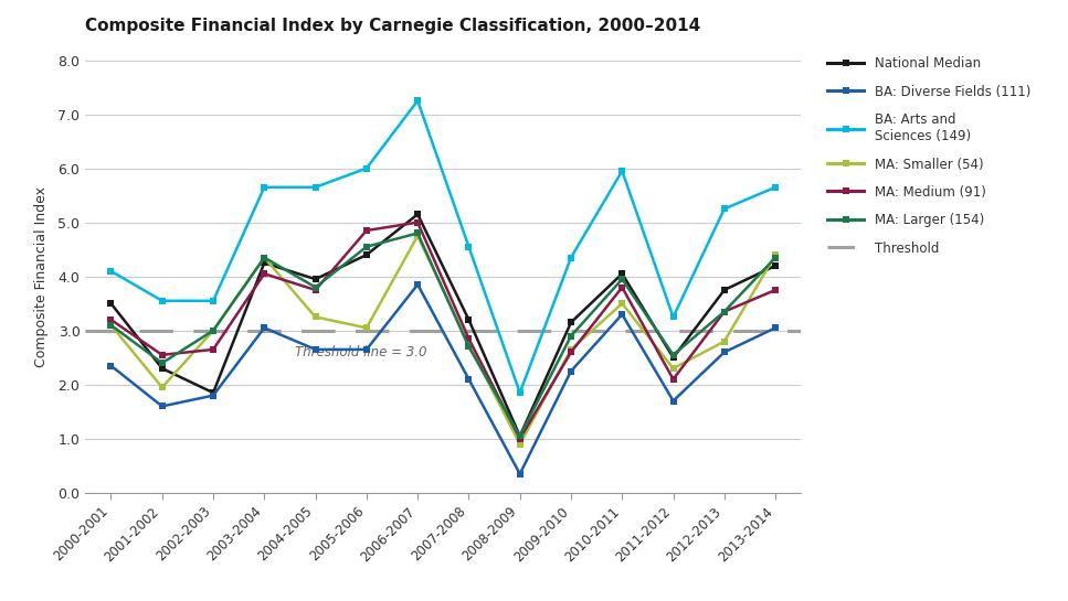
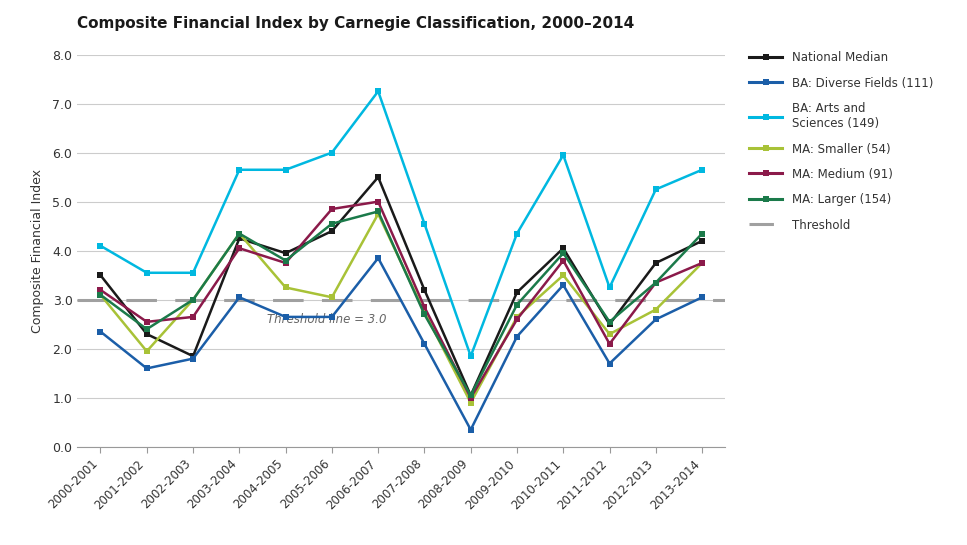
National Median/2006-2007: 5.15 -> 5.50
MA: Smaller (54)/2013-2014: 4.40 -> 3.75
